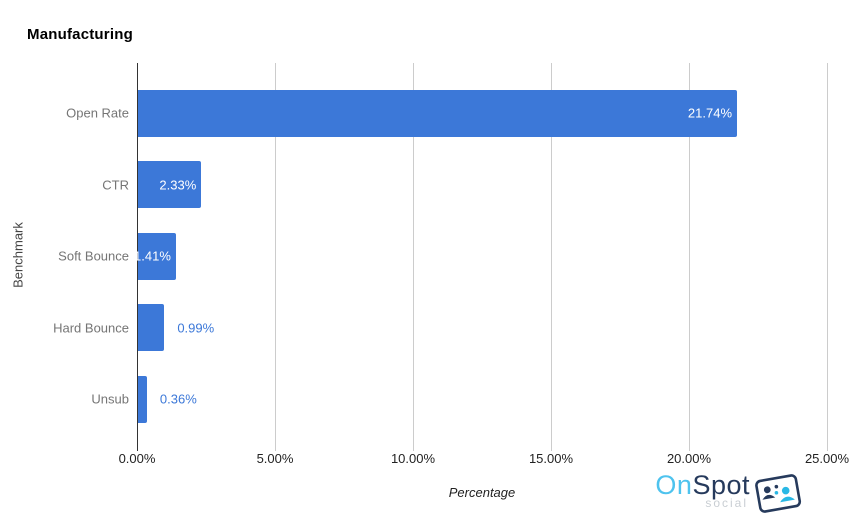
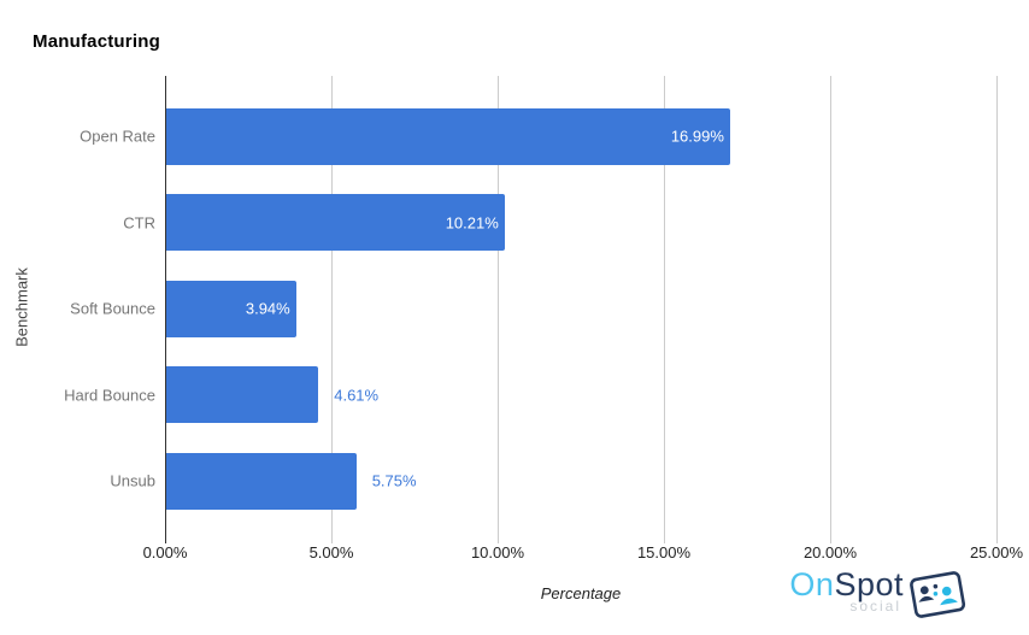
Open Rate: 21.74% -> 16.99%
CTR: 2.33% -> 10.21%
Soft Bounce: 1.41% -> 3.94%
Hard Bounce: 0.99% -> 4.61%
Unsub: 0.36% -> 5.75%
